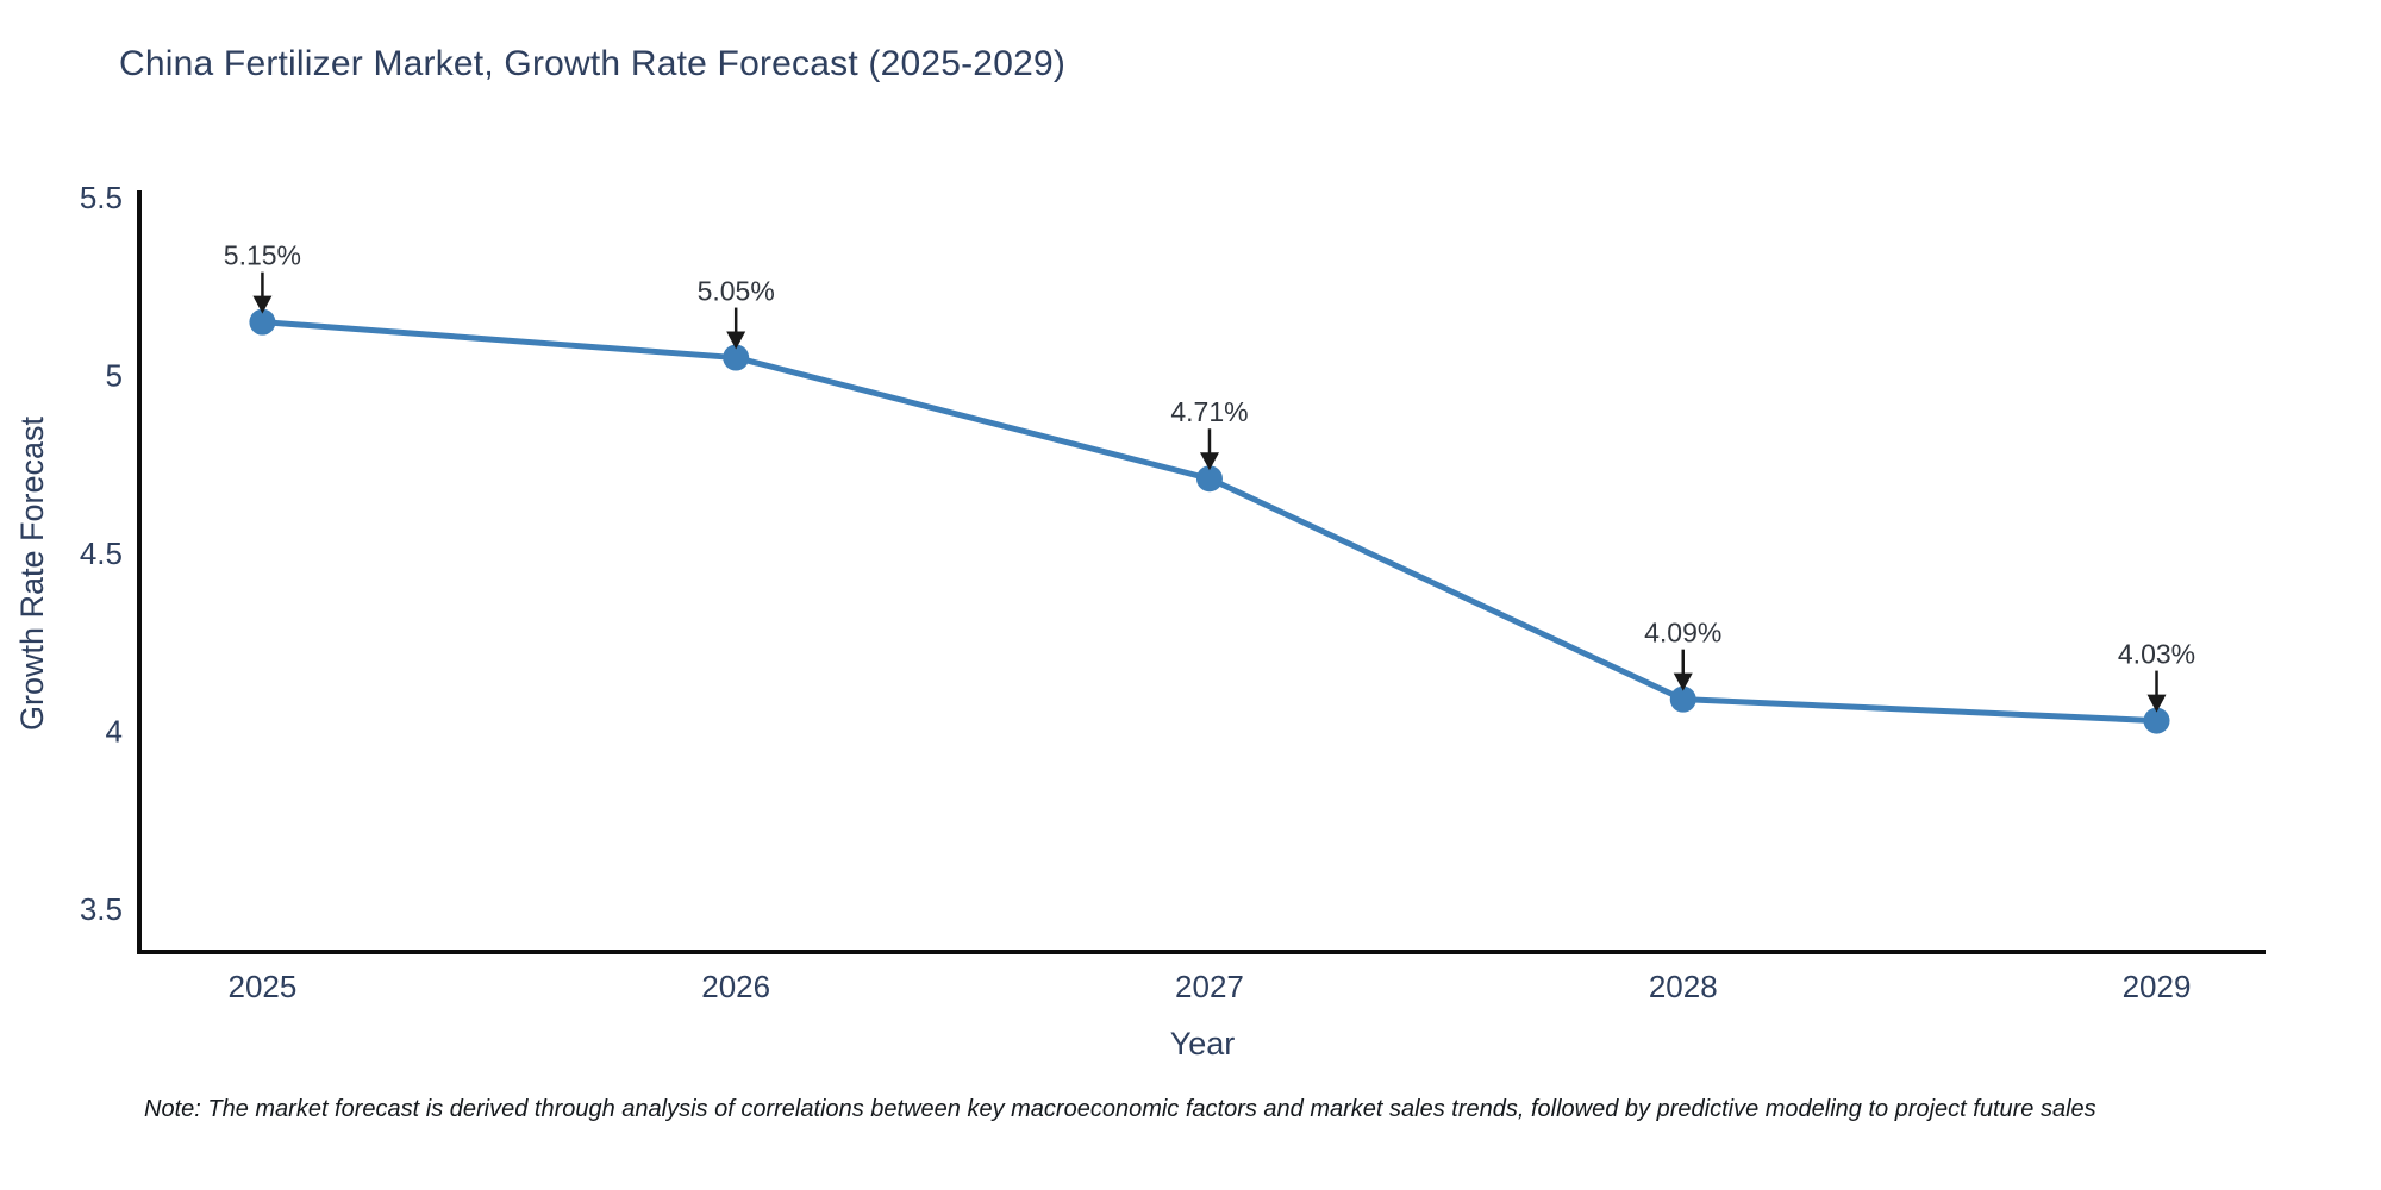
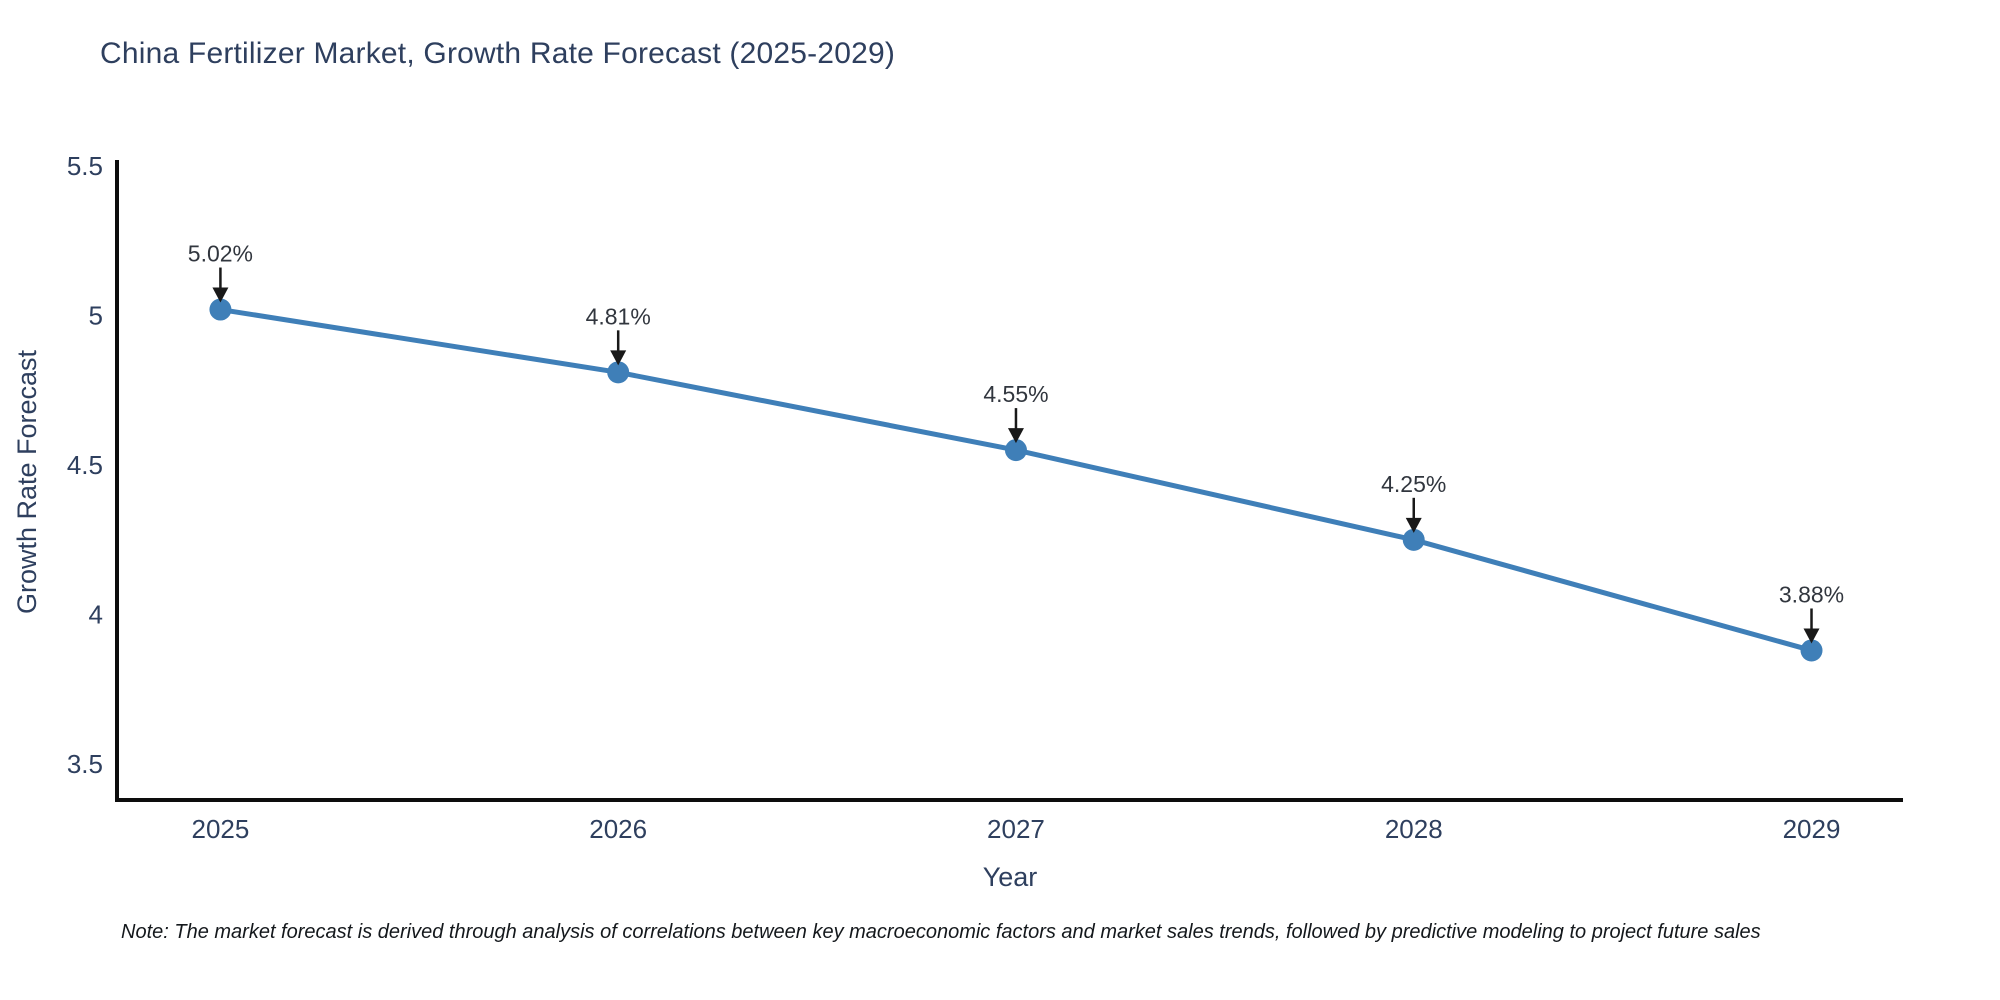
2025: 5.15% -> 5.02%
2026: 5.05% -> 4.81%
2027: 4.71% -> 4.55%
2028: 4.09% -> 4.25%
2029: 4.03% -> 3.88%
